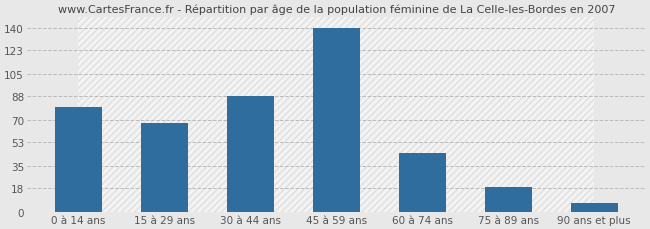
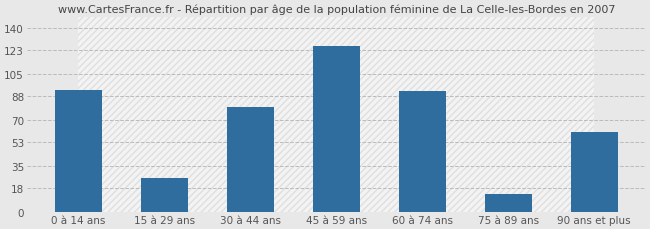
0 à 14 ans: 80 -> 93
15 à 29 ans: 68 -> 26
30 à 44 ans: 88 -> 80
45 à 59 ans: 140 -> 126
60 à 74 ans: 45 -> 92
75 à 89 ans: 19 -> 14
90 ans et plus: 7 -> 61
